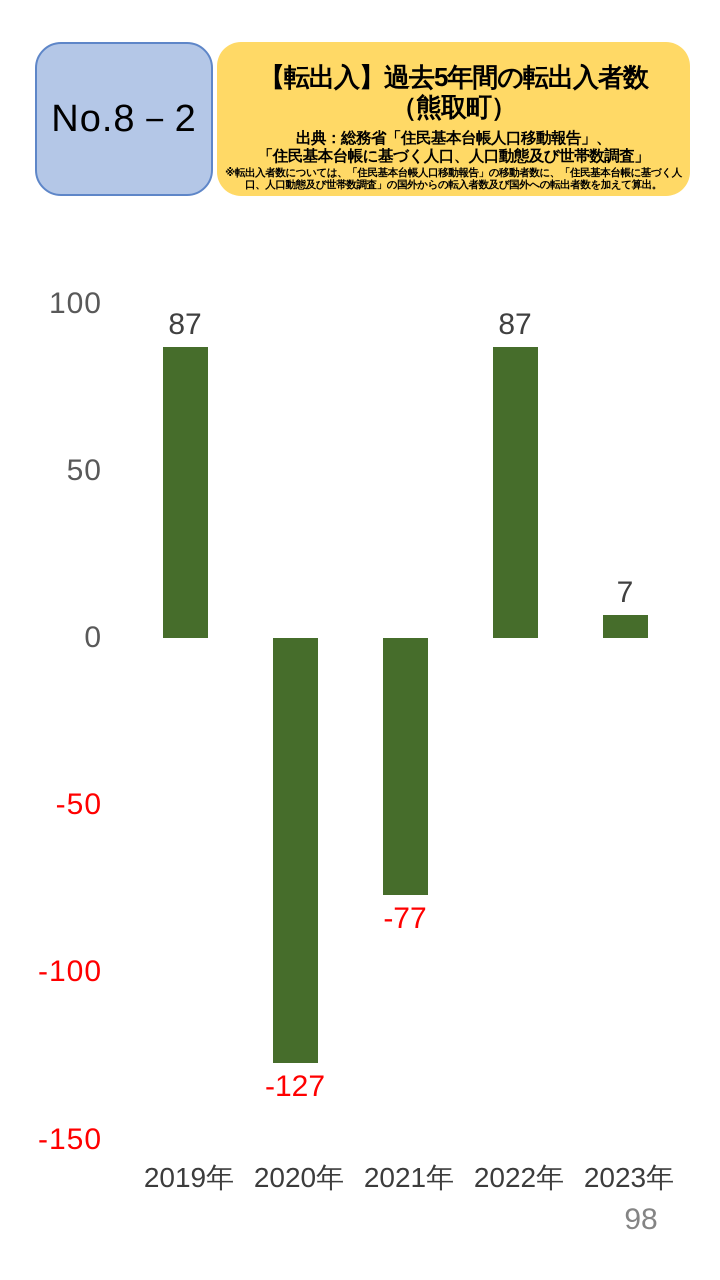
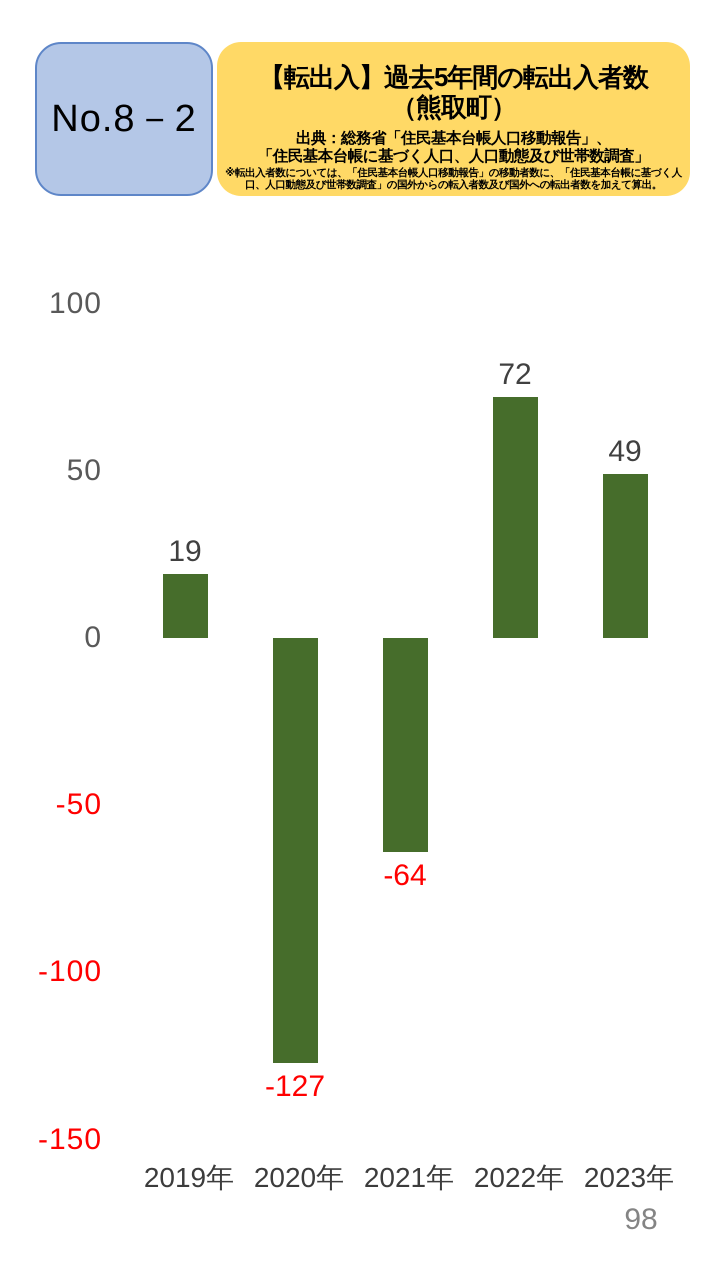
2019年: 87 -> 19
2021年: -77 -> -64
2022年: 87 -> 72
2023年: 7 -> 49
